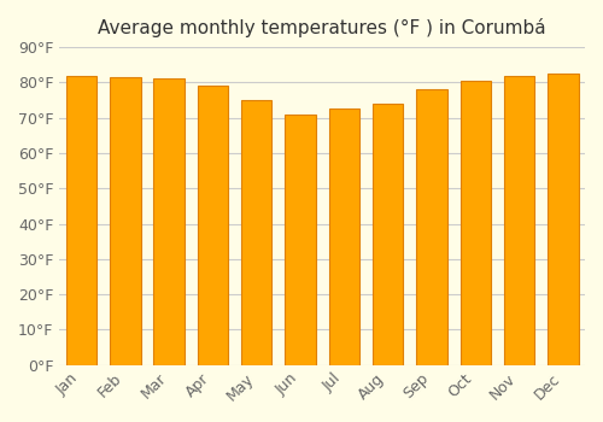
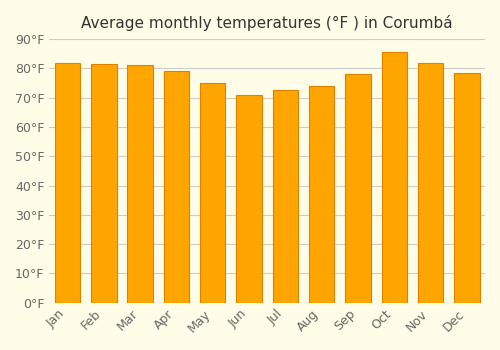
Oct: 80.5°F -> 85.5°F
Dec: 82.5°F -> 78.5°F
